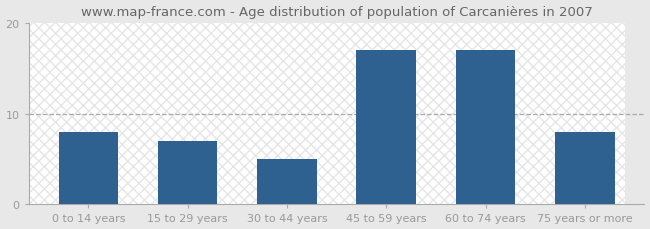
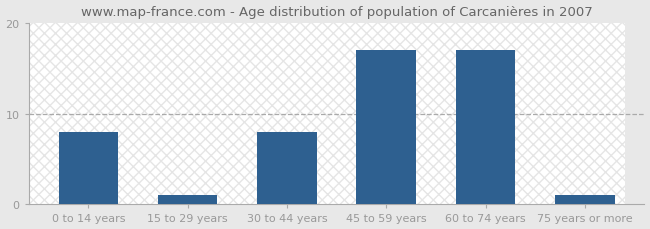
15 to 29 years: 7 -> 1
30 to 44 years: 5 -> 8
75 years or more: 8 -> 1
